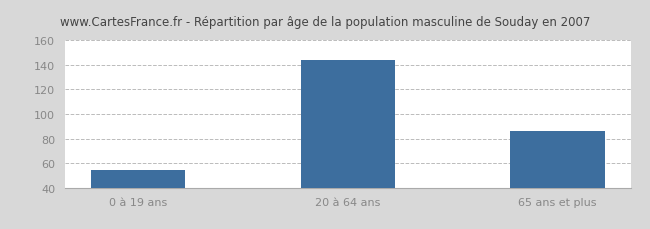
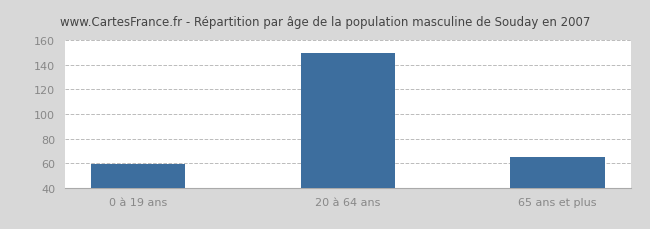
0 à 19 ans: 54 -> 59
20 à 64 ans: 144 -> 150
65 ans et plus: 86 -> 65
